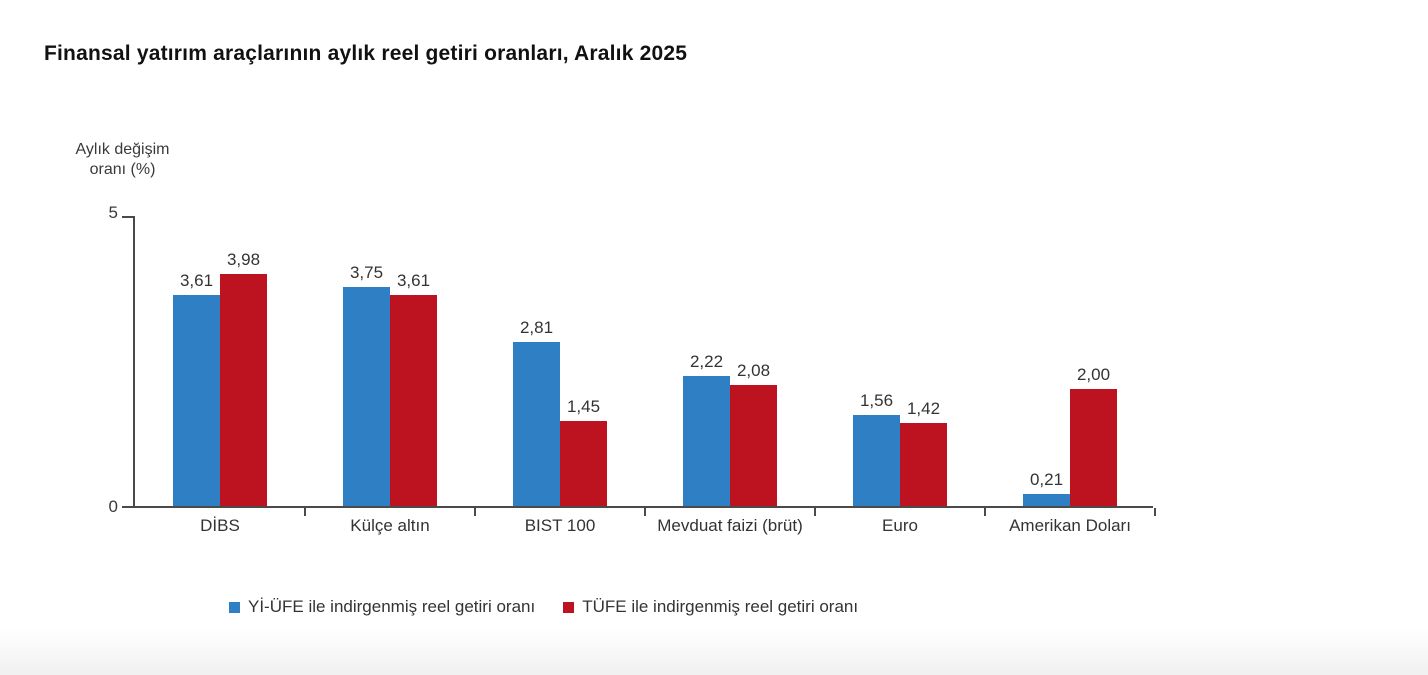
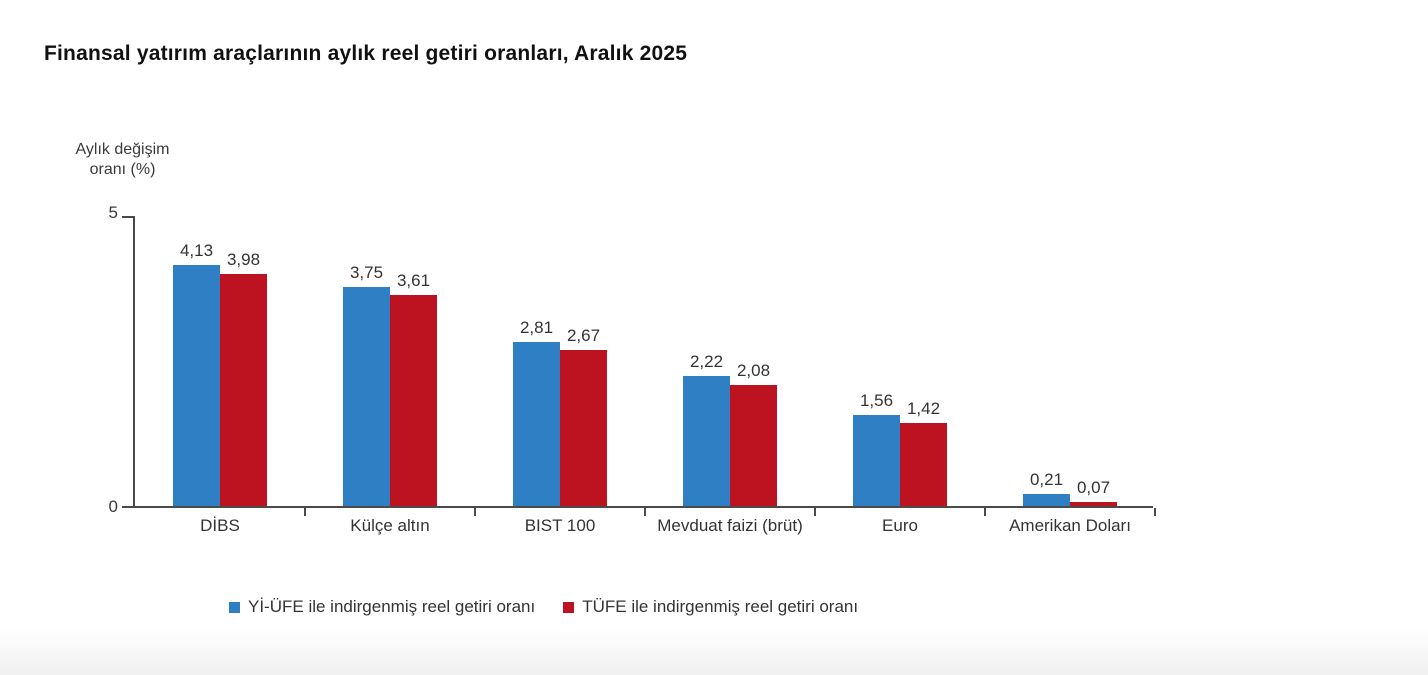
Yİ-ÜFE ile indirgenmiş reel getiri oranı/DİBS: 3,61 -> 4,13
TÜFE ile indirgenmiş reel getiri oranı/BIST 100: 1,45 -> 2,67
TÜFE ile indirgenmiş reel getiri oranı/Amerikan Doları: 2,00 -> 0,07
